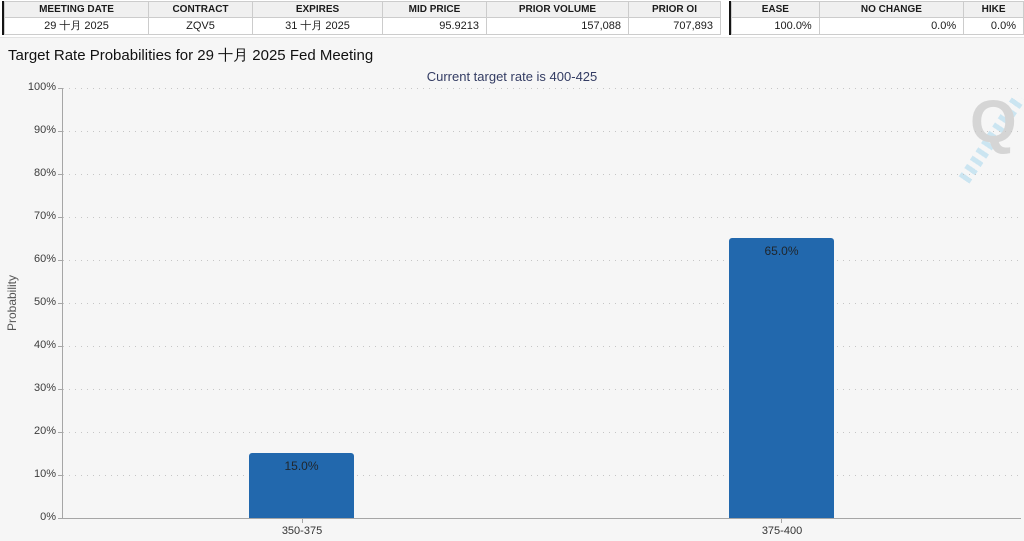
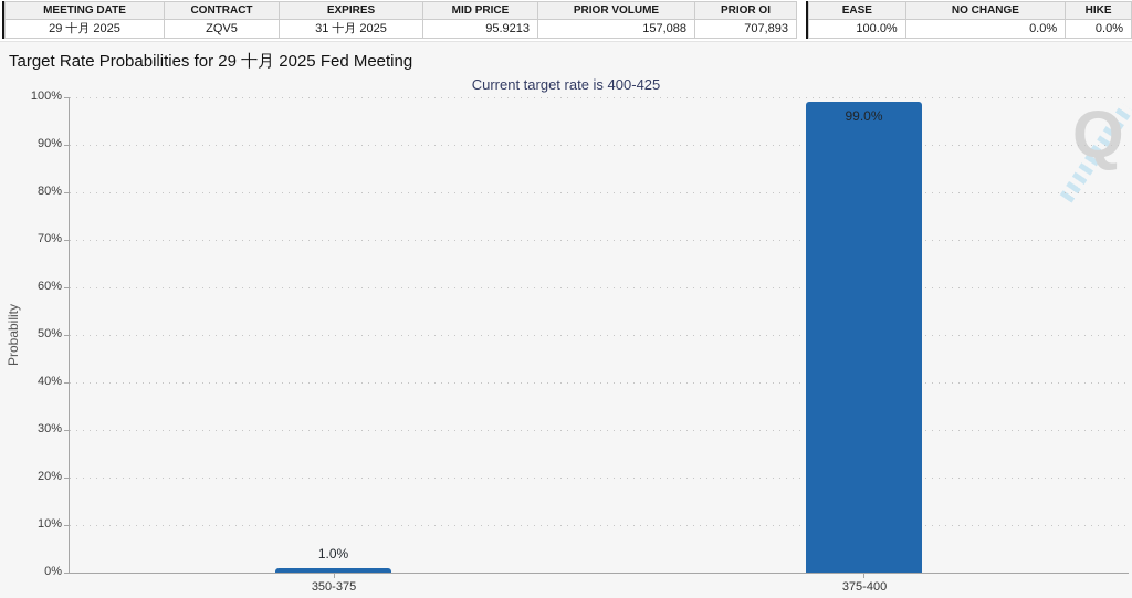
350-375: 15.0% -> 1.0%
375-400: 65.0% -> 99.0%
